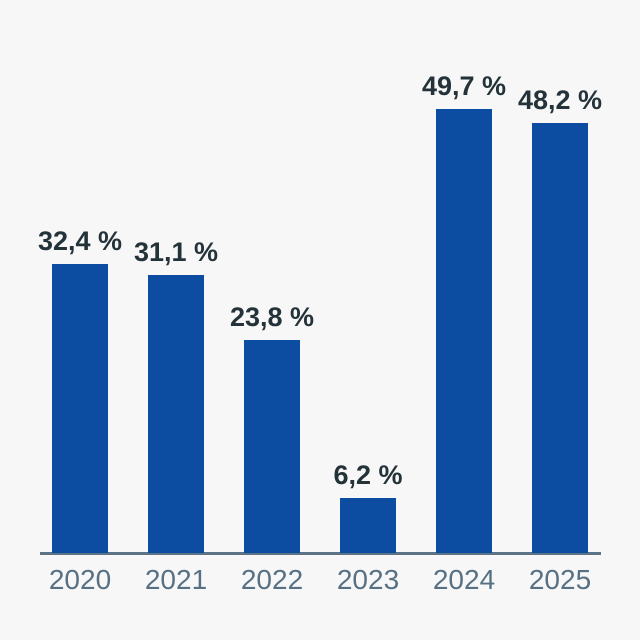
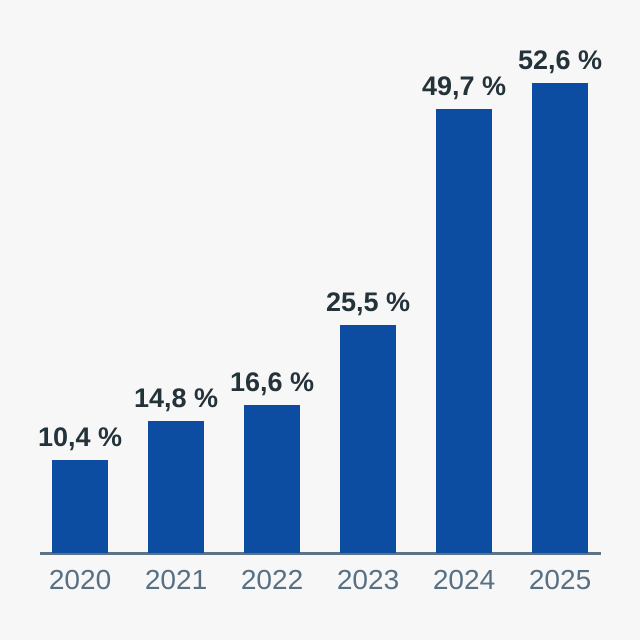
2020: 32,4 -> 10,4
2021: 31,1 -> 14,8
2022: 23,8 -> 16,6
2023: 6,2 -> 25,5
2025: 48,2 -> 52,6
